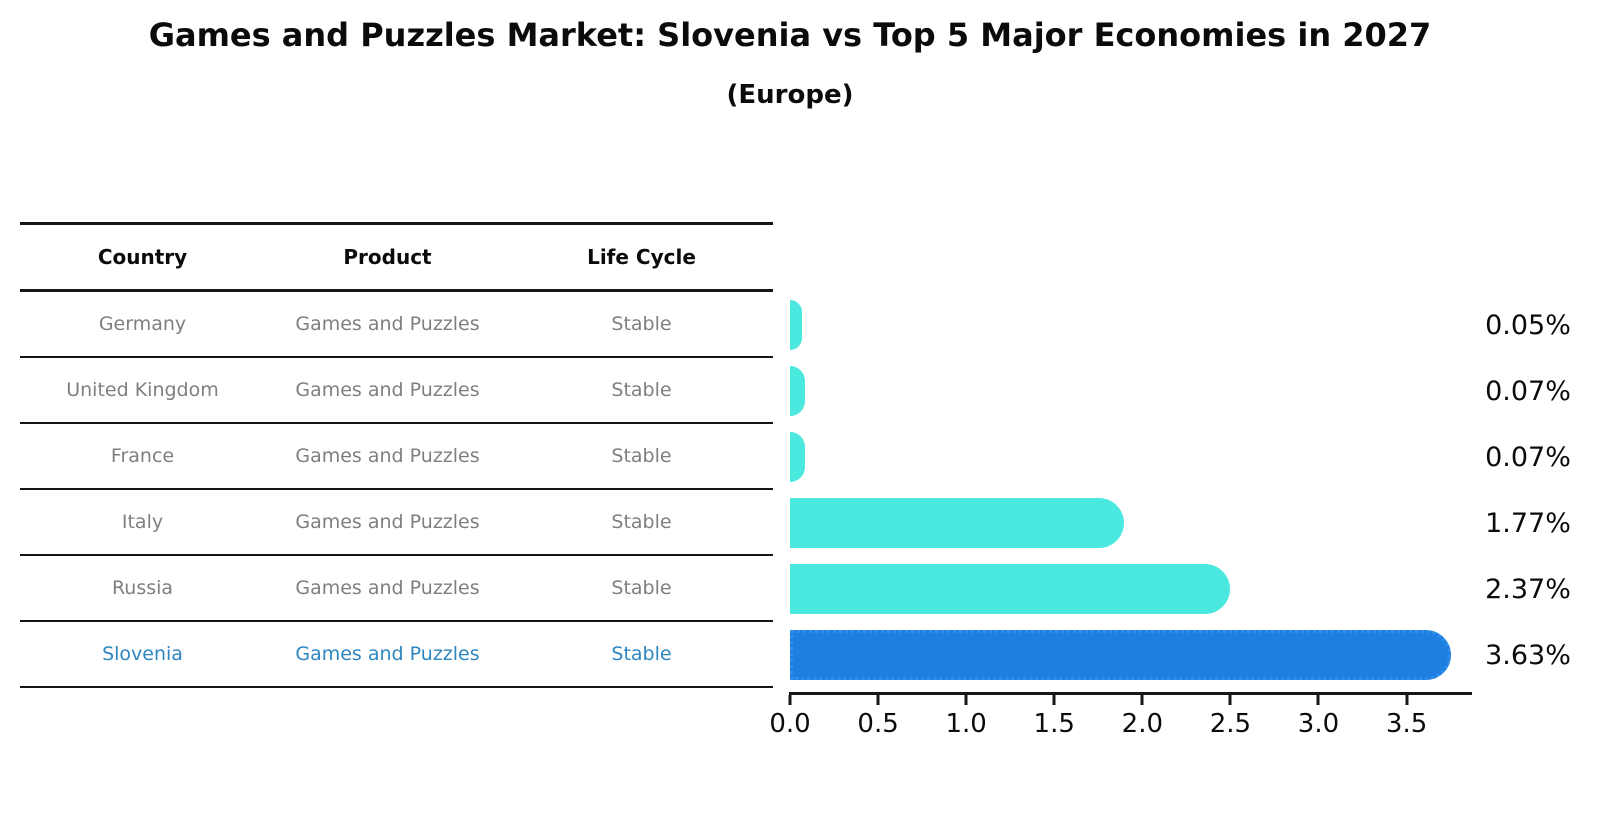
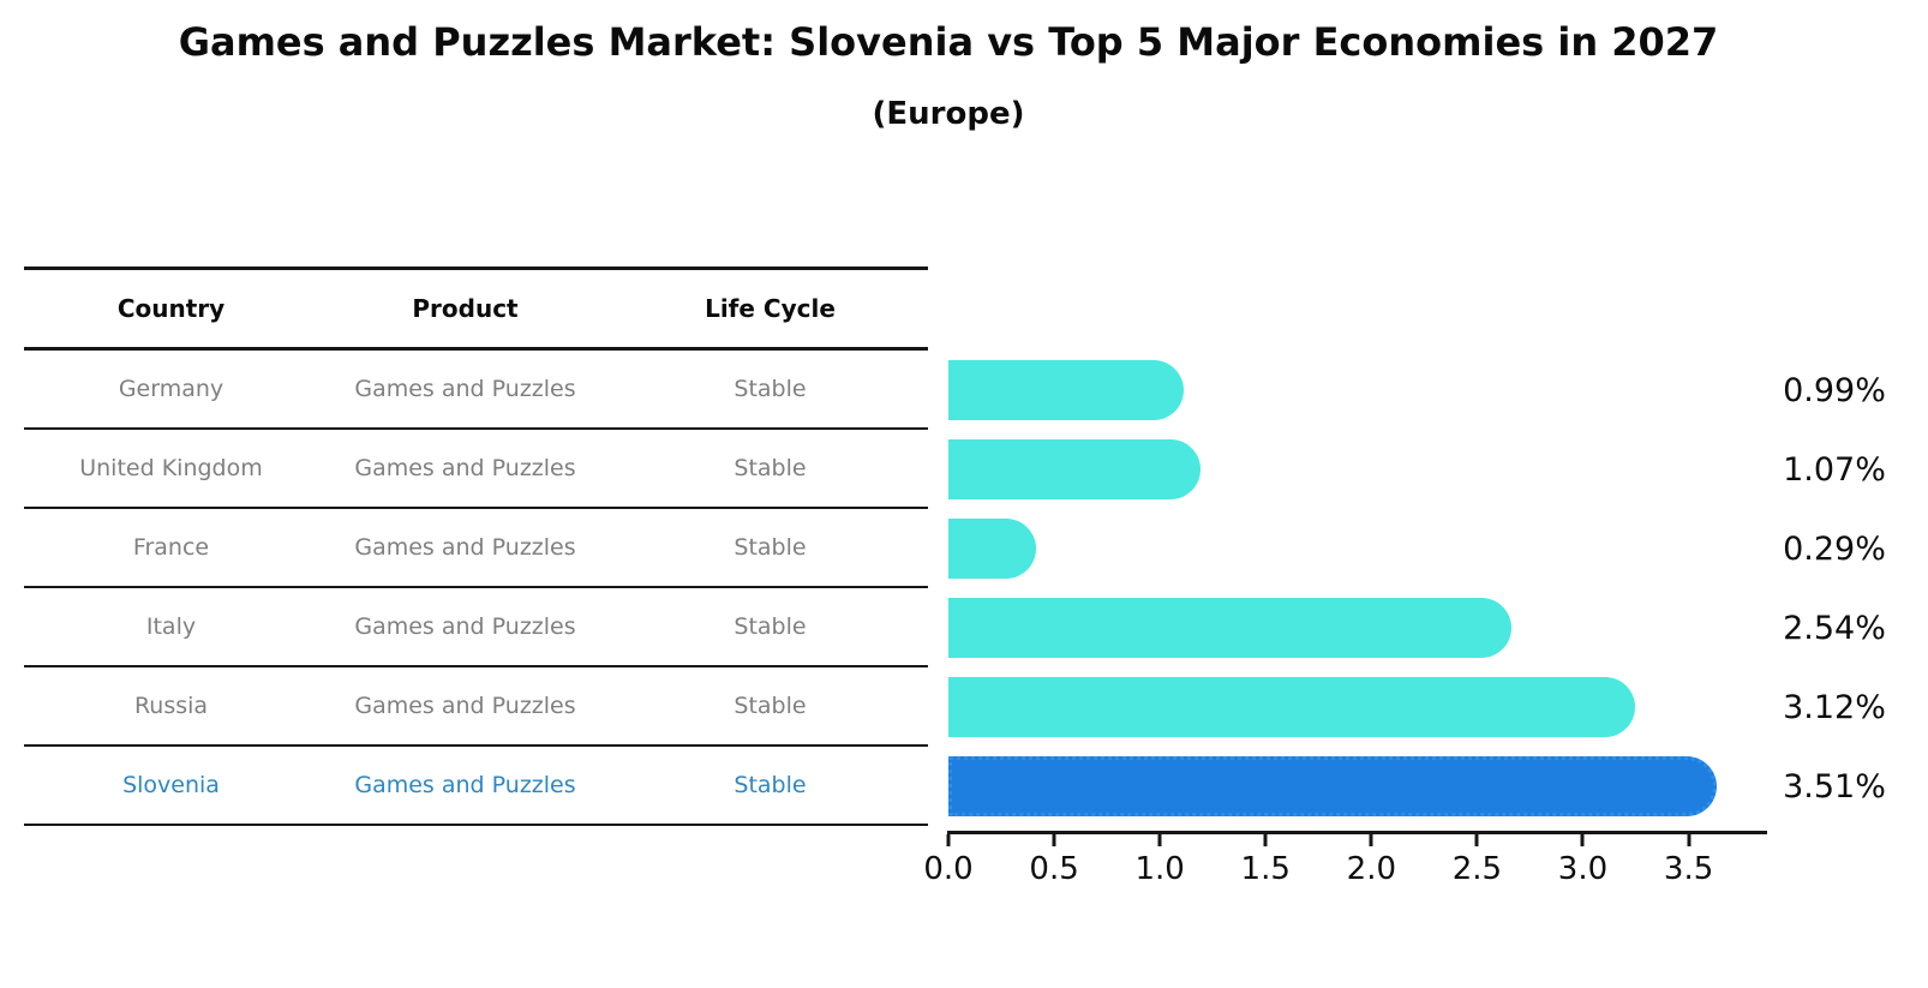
Germany: 0.05% -> 0.99%
United Kingdom: 0.07% -> 1.07%
France: 0.07% -> 0.29%
Italy: 1.77% -> 2.54%
Russia: 2.37% -> 3.12%
Slovenia: 3.63% -> 3.51%
